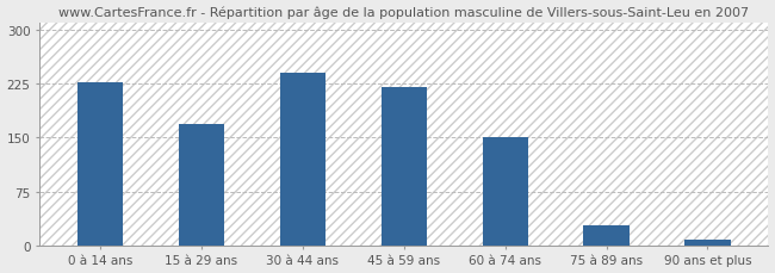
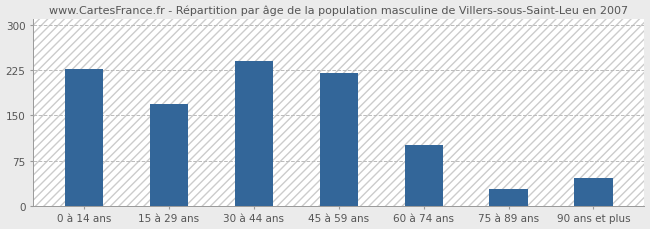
60 à 74 ans: 150 -> 100
90 ans et plus: 8 -> 46
